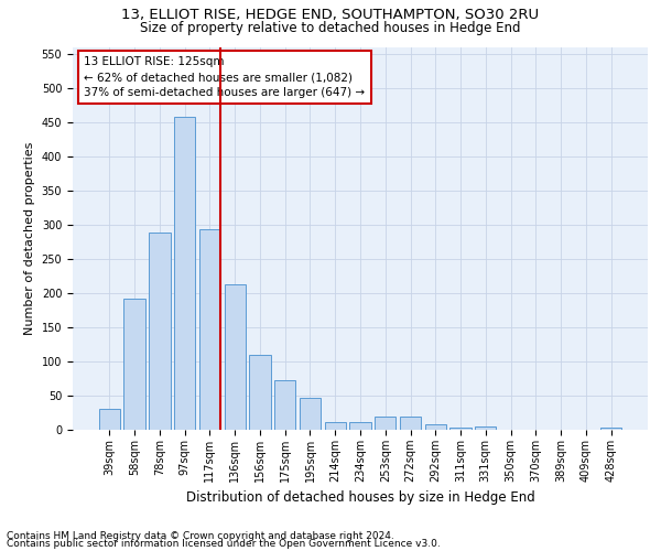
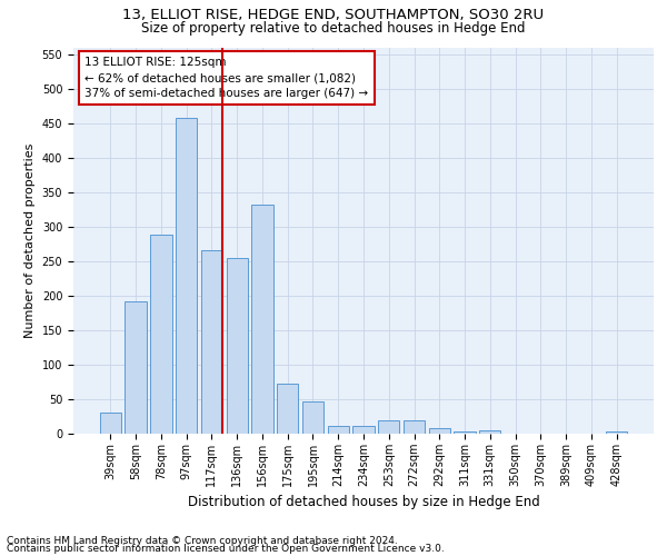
117sqm: 293 -> 266
136sqm: 213 -> 254
156sqm: 109 -> 332
